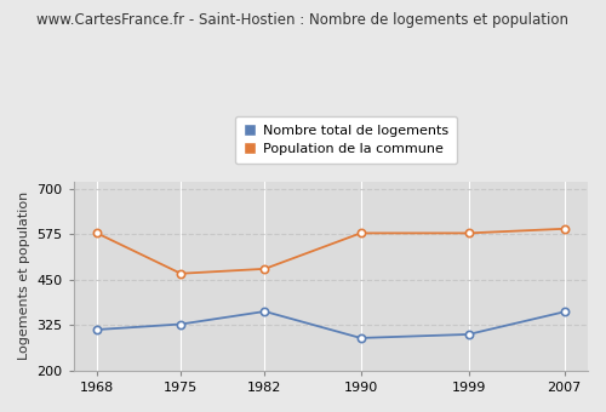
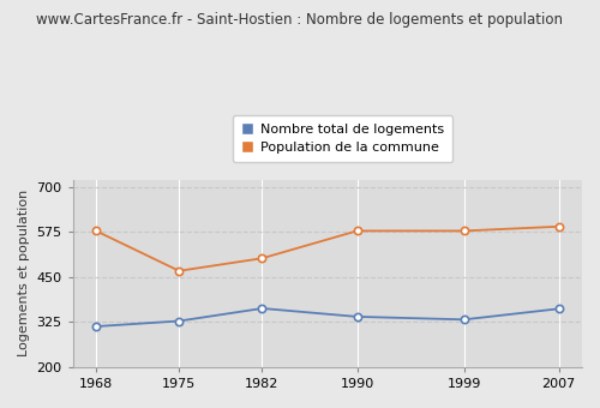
Population de la commune/1982: 480 -> 502
Nombre total de logements/1990: 290 -> 340
Nombre total de logements/1999: 300 -> 332
